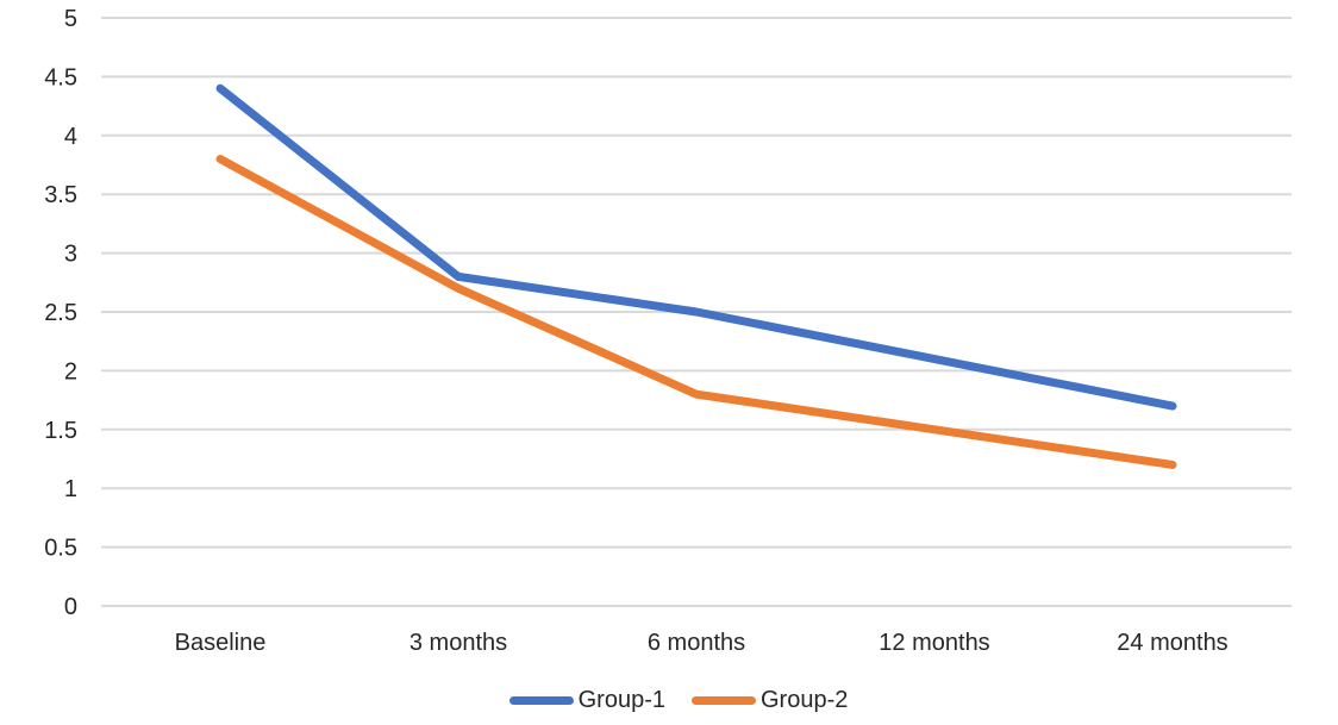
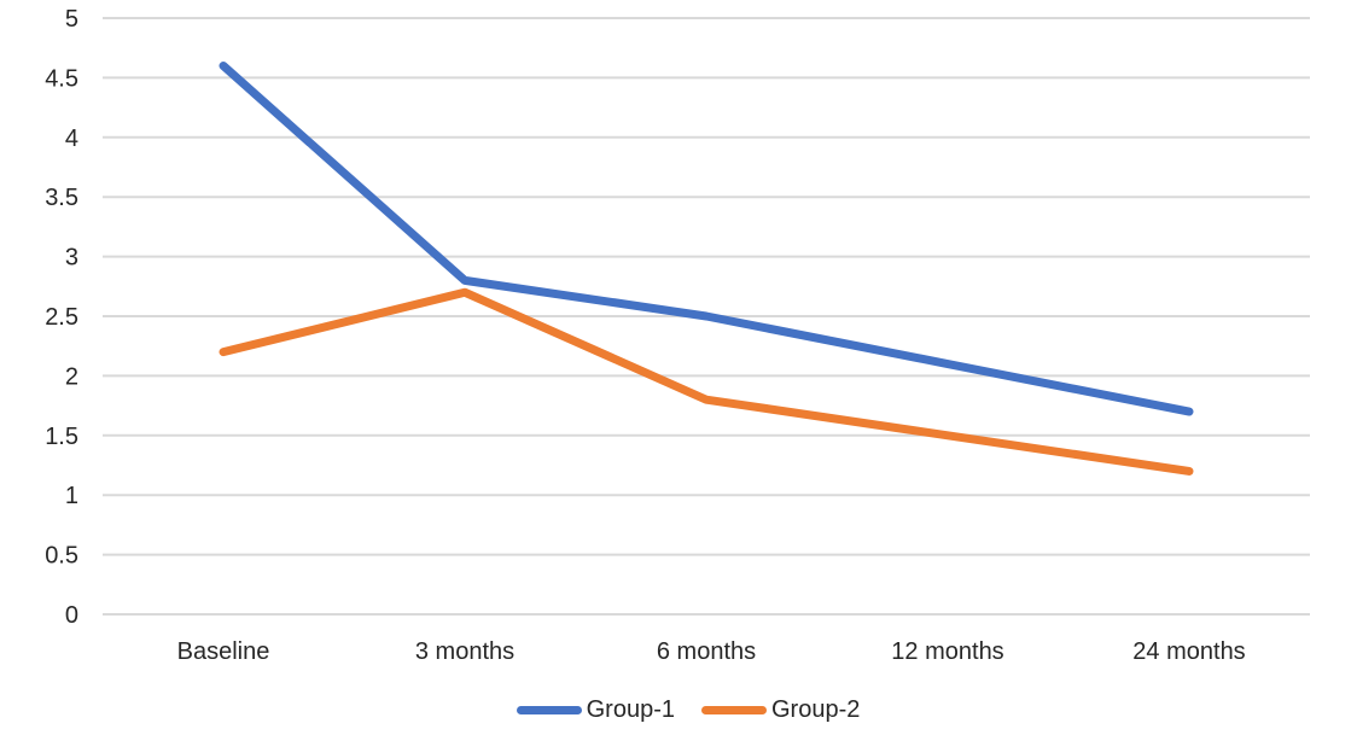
Group-1/Baseline: 4.4 -> 4.6
Group-2/Baseline: 3.8 -> 2.2
